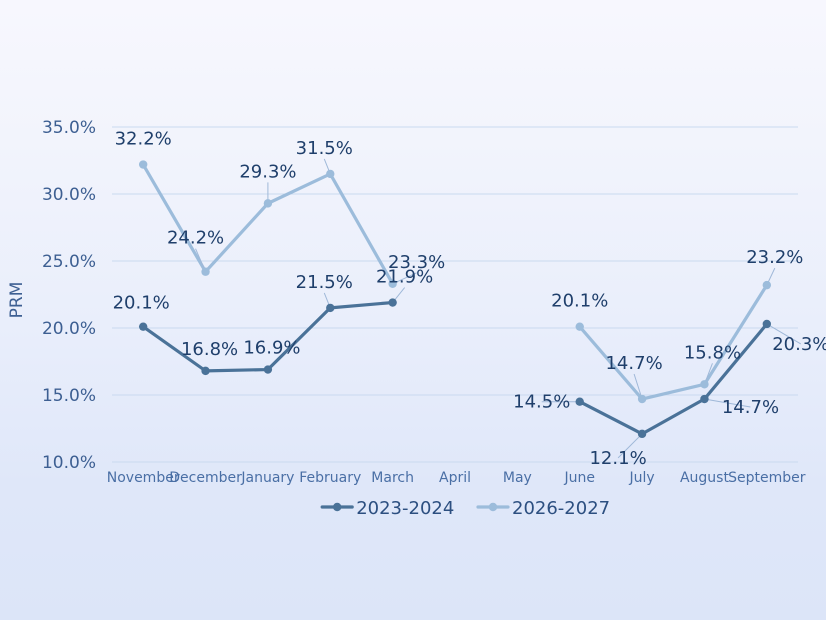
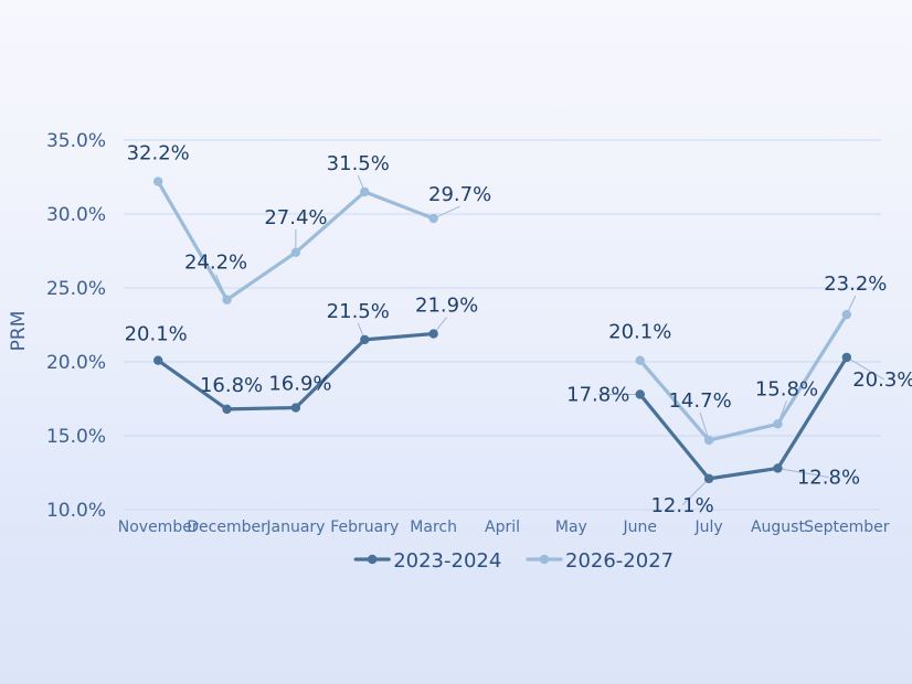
2026-2027/January: 29.3% -> 27.4%
2026-2027/March: 23.3% -> 29.7%
2023-2024/June: 14.5% -> 17.8%
2023-2024/August: 14.7% -> 12.8%
